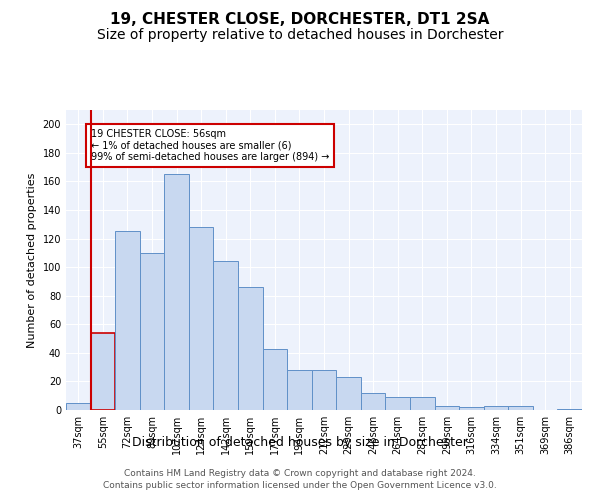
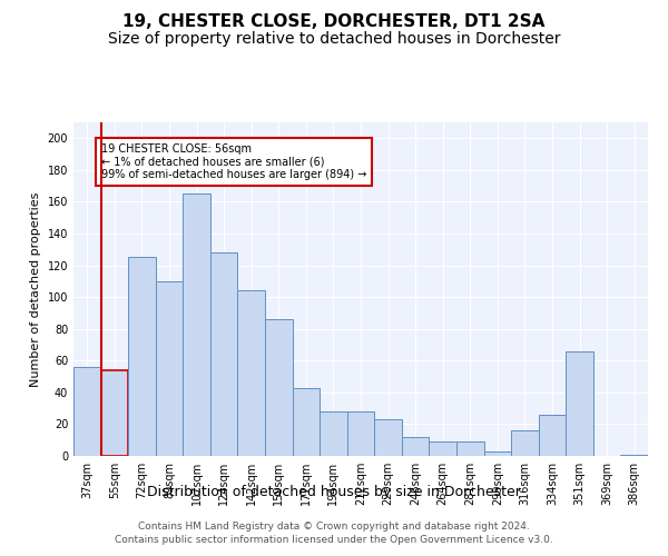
37sqm: 5 -> 56
316sqm: 2 -> 16
334sqm: 3 -> 26
351sqm: 3 -> 66
